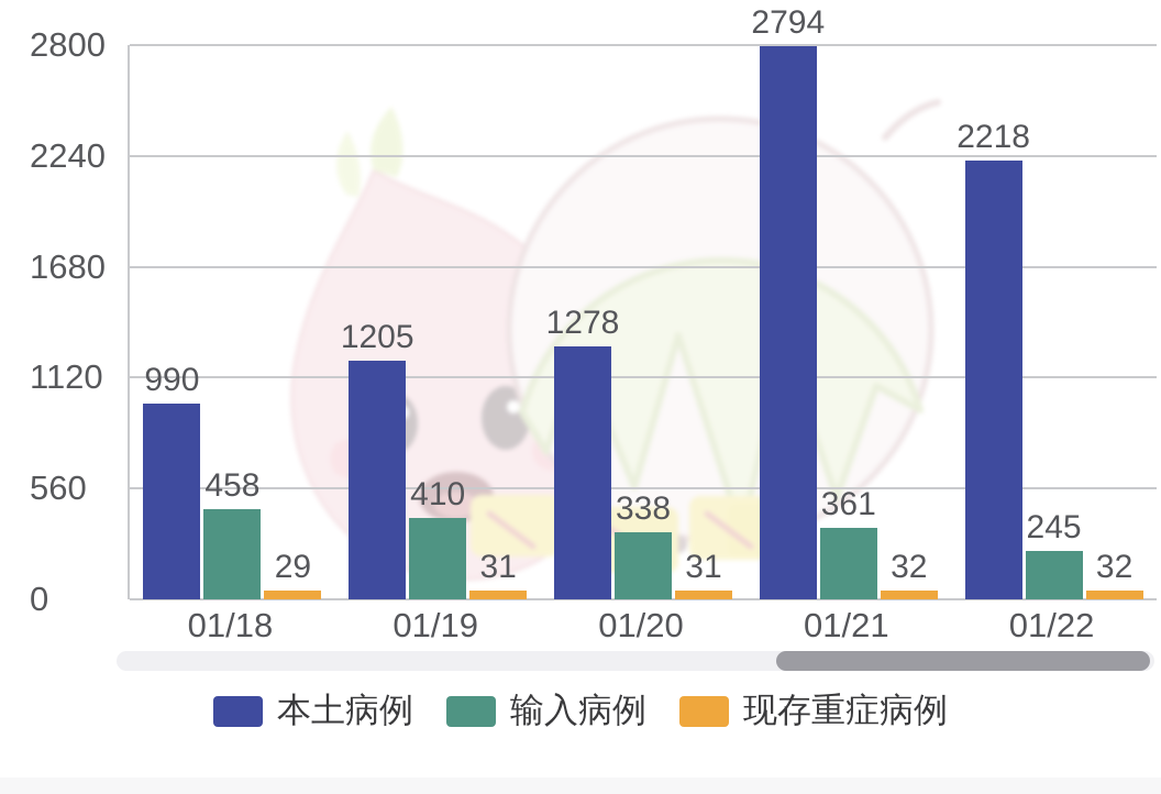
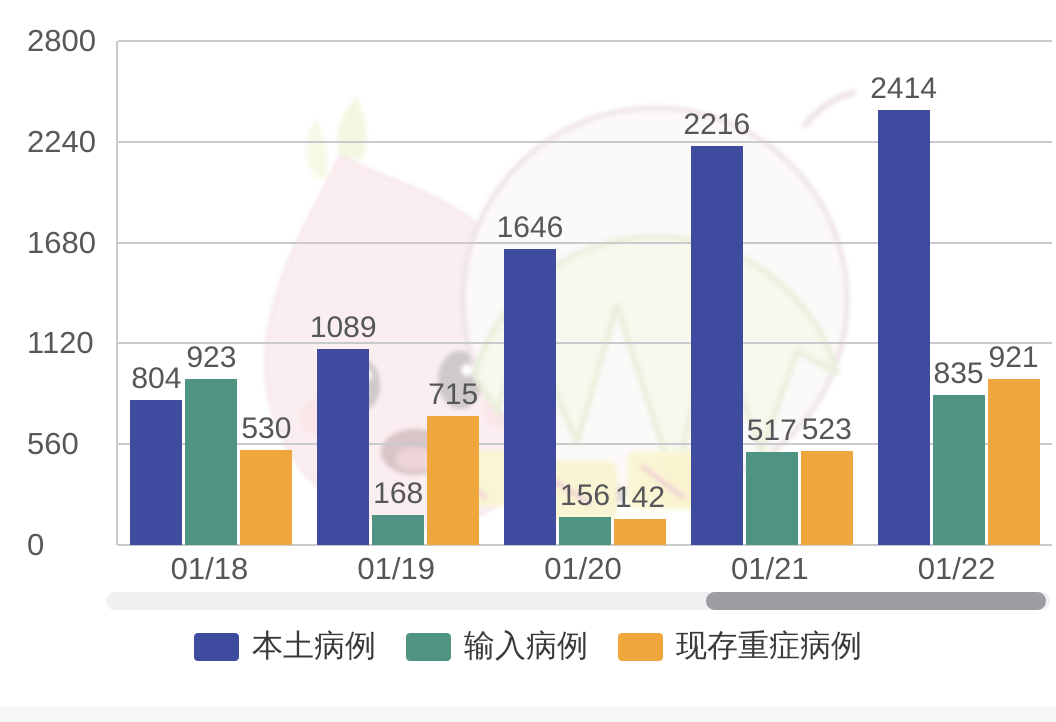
本土病例/01/18: 990 -> 804
输入病例/01/18: 458 -> 923
现存重症病例/01/18: 29 -> 530
本土病例/01/19: 1205 -> 1089
输入病例/01/19: 410 -> 168
现存重症病例/01/19: 31 -> 715
本土病例/01/20: 1278 -> 1646
输入病例/01/20: 338 -> 156
现存重症病例/01/20: 31 -> 142
本土病例/01/21: 2794 -> 2216
输入病例/01/21: 361 -> 517
现存重症病例/01/21: 32 -> 523
本土病例/01/22: 2218 -> 2414
输入病例/01/22: 245 -> 835
现存重症病例/01/22: 32 -> 921
